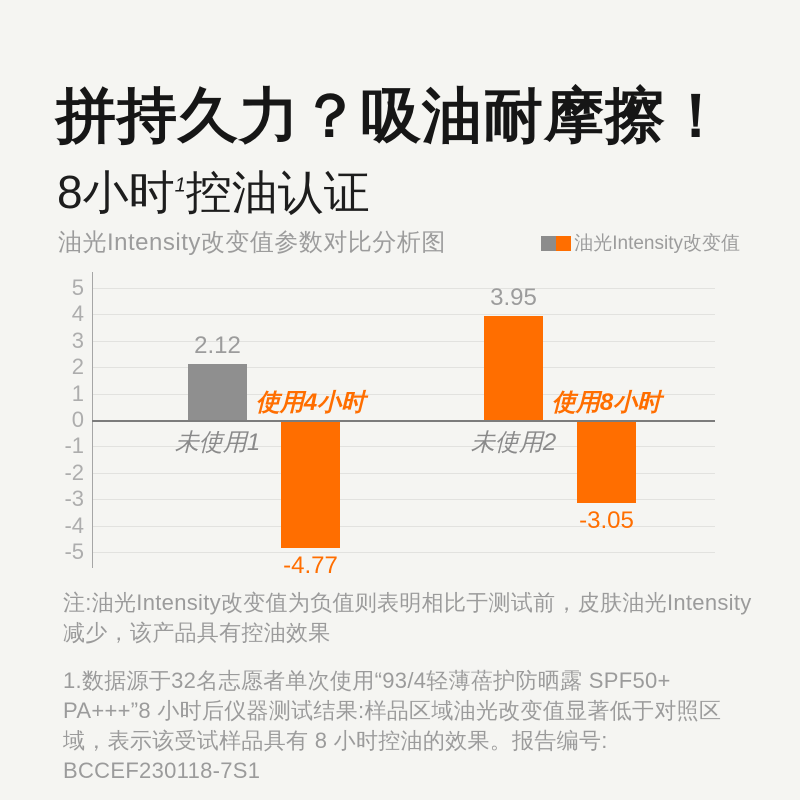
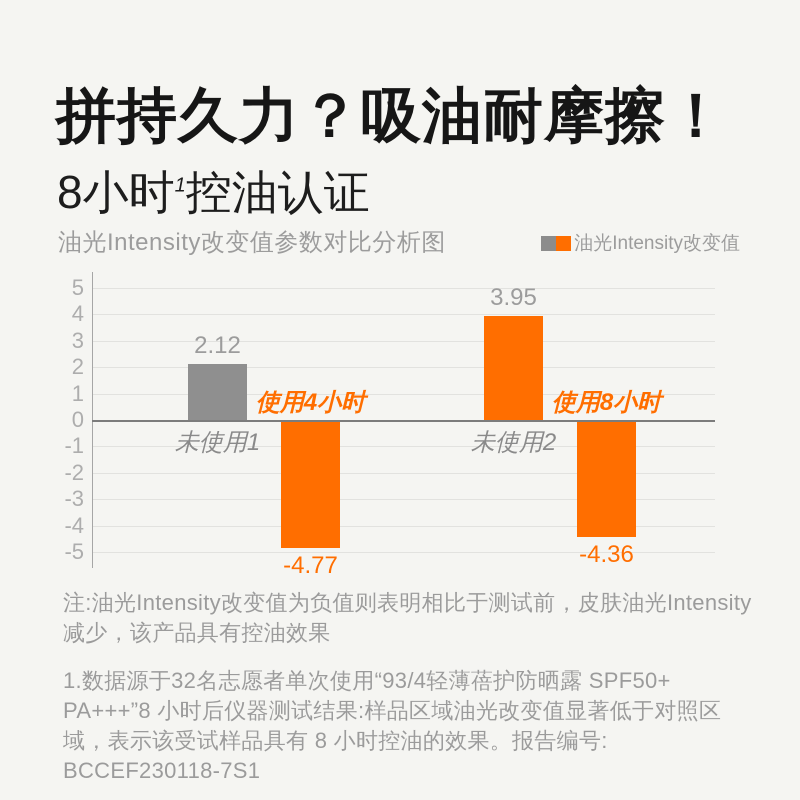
使用8小时: -3.05 -> -4.36
